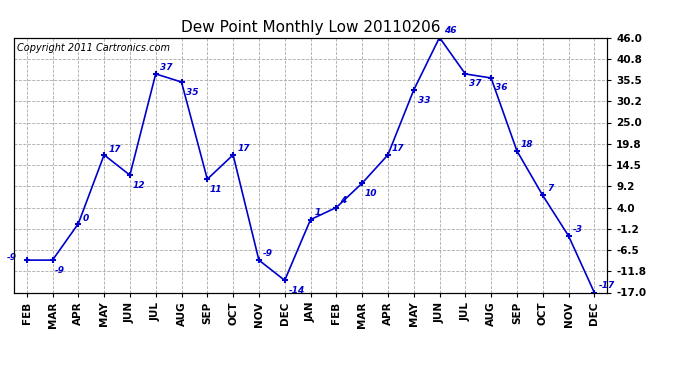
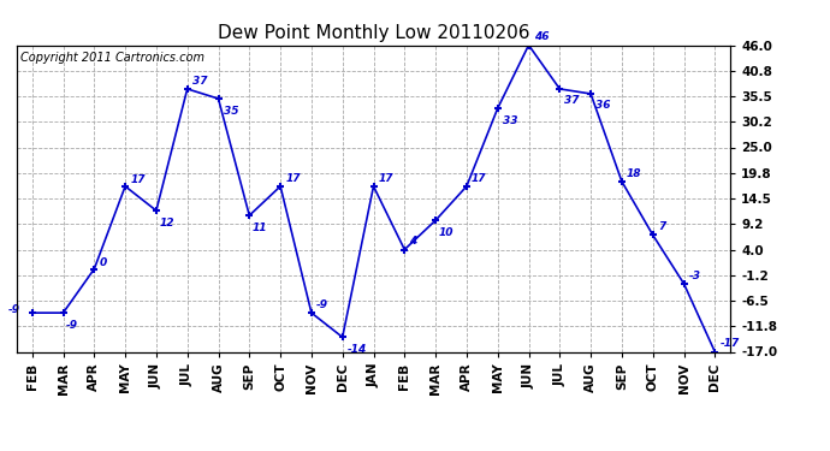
JAN: 1 -> 17
